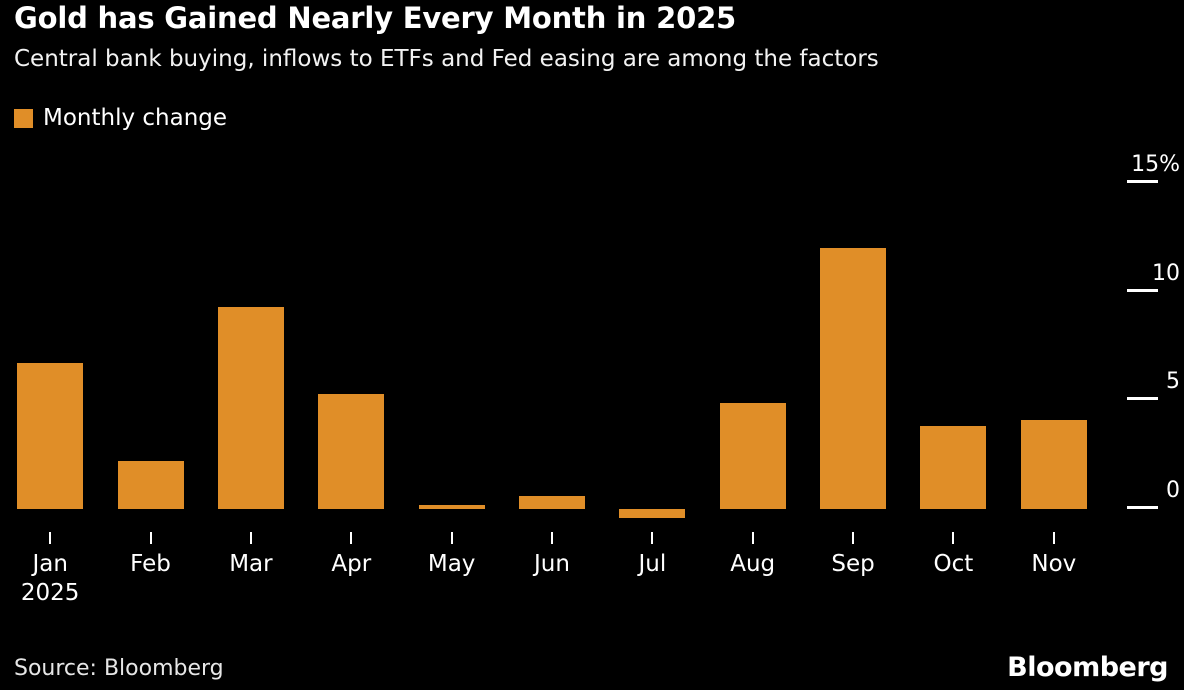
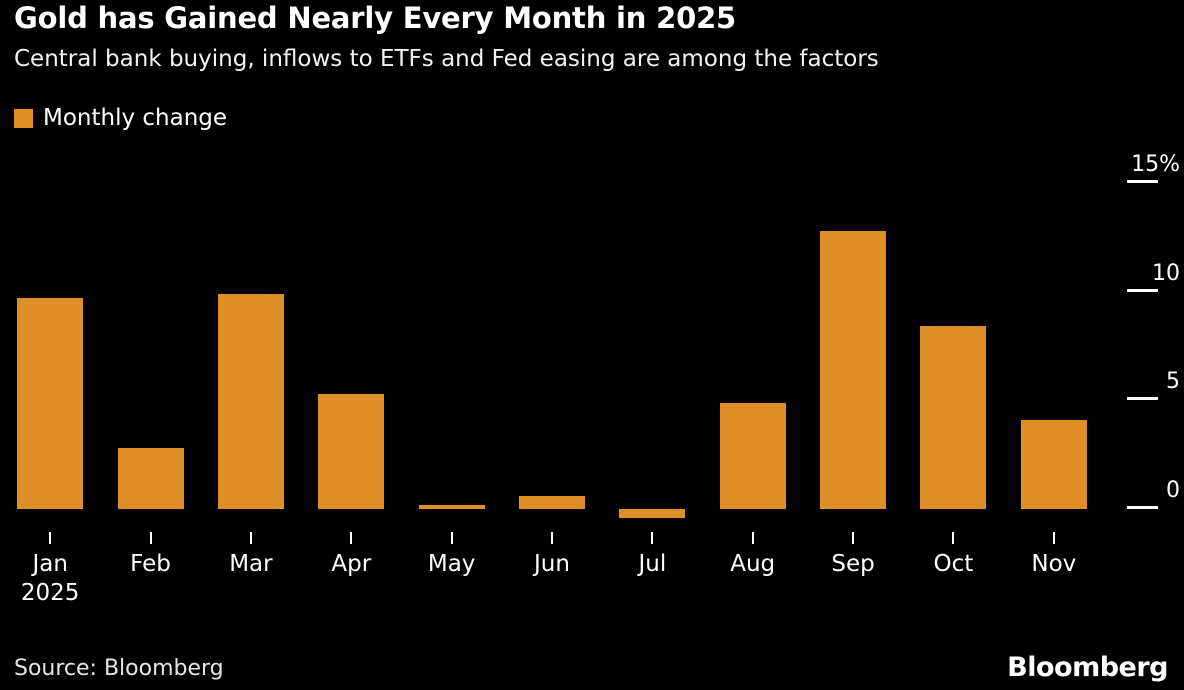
Jan: 6.7% -> 9.7%
Feb: 2.2% -> 2.8%
Mar: 9.3% -> 9.9%
Sep: 12.0% -> 12.8%
Oct: 3.8% -> 8.4%
